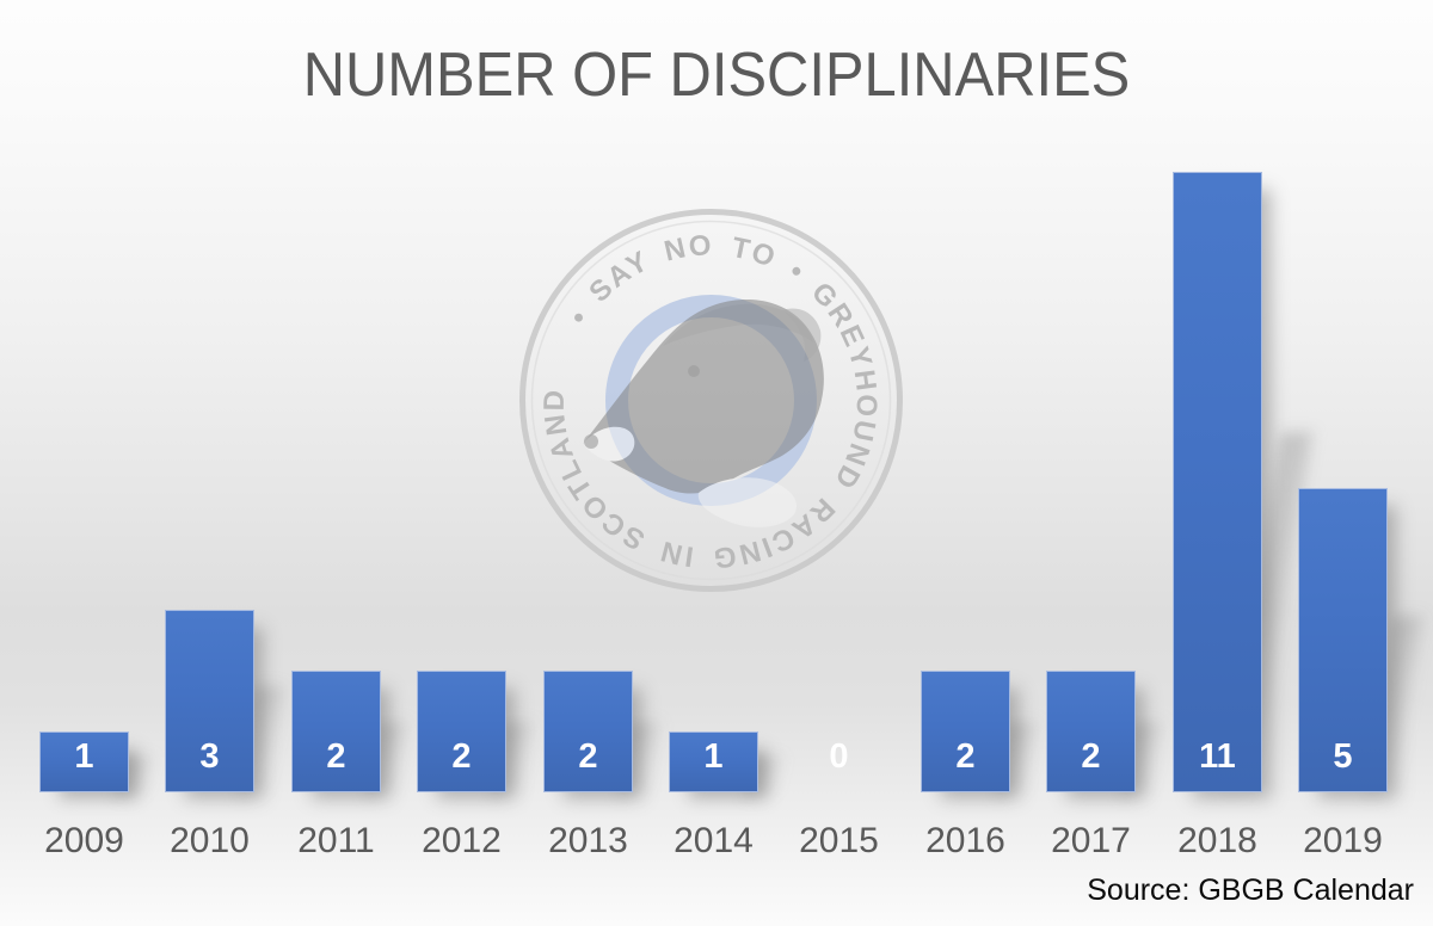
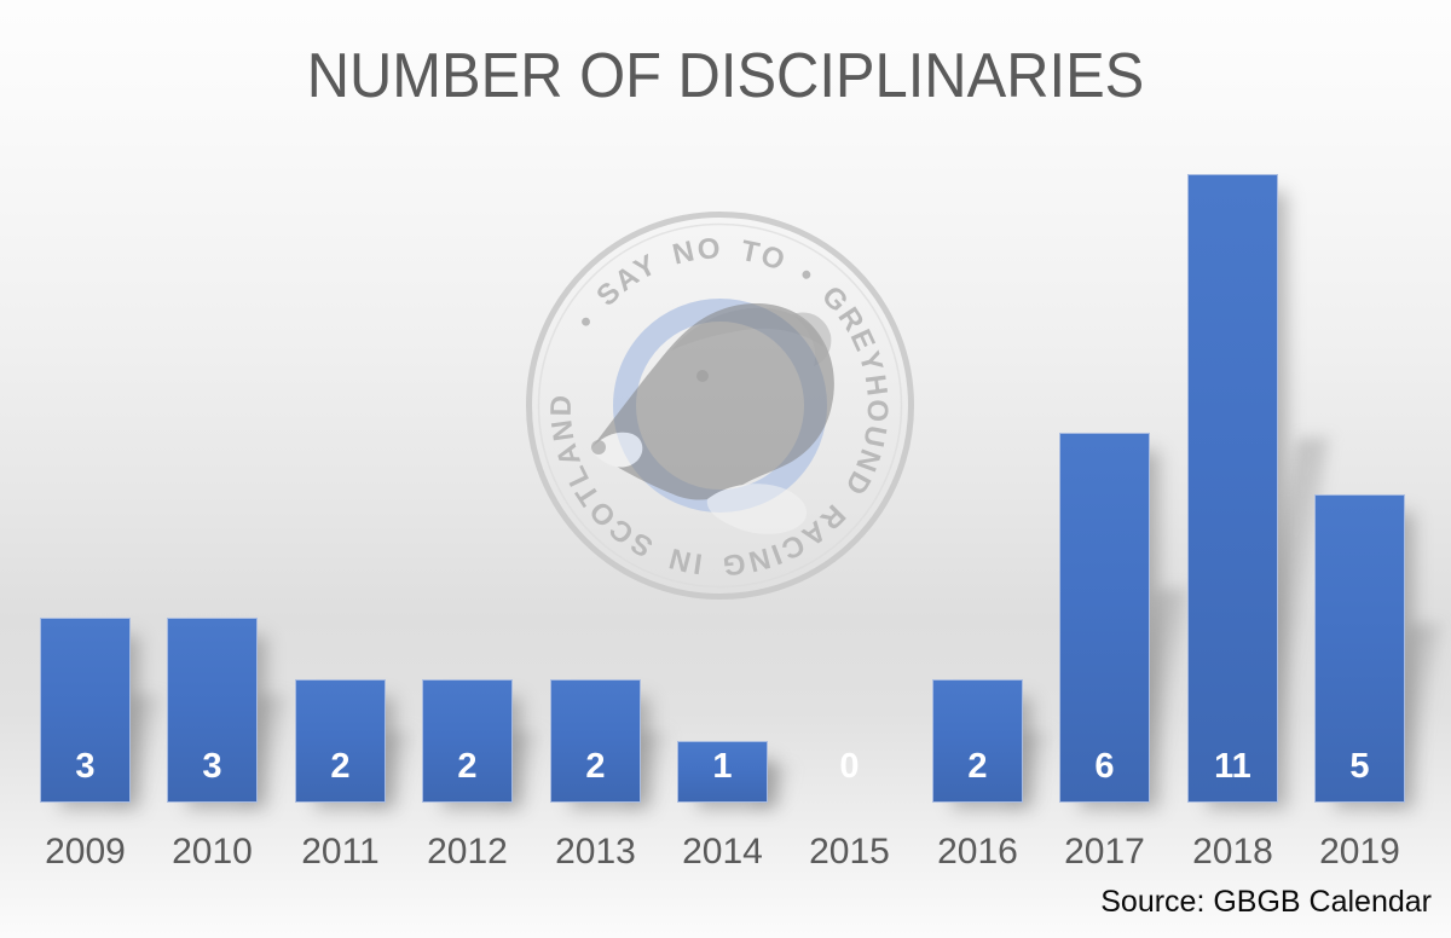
2009: 1 -> 3
2017: 2 -> 6
